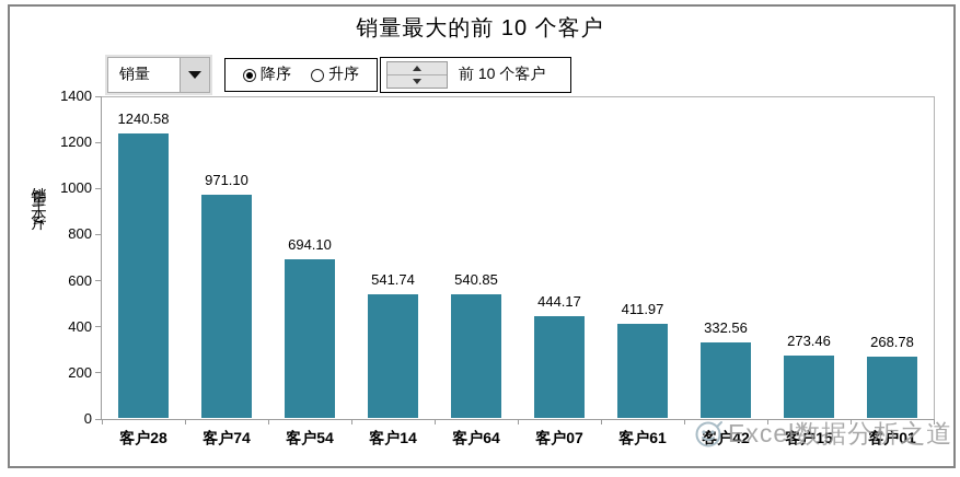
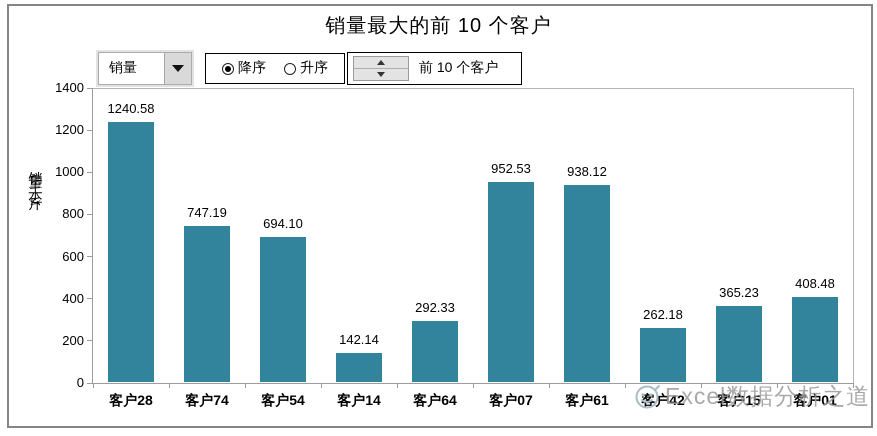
客户74: 971.10 -> 747.19
客户14: 541.74 -> 142.14
客户64: 540.85 -> 292.33
客户07: 444.17 -> 952.53
客户61: 411.97 -> 938.12
客户42: 332.56 -> 262.18
客户15: 273.46 -> 365.23
客户01: 268.78 -> 408.48
